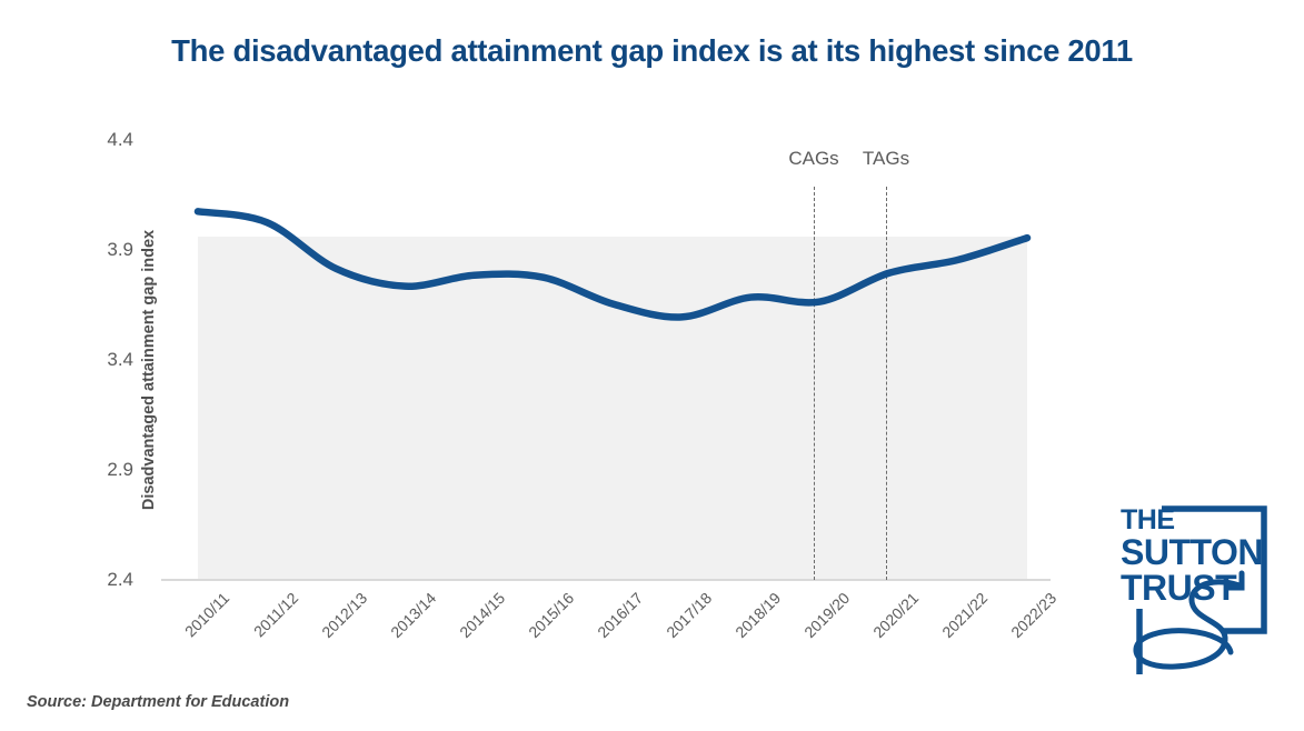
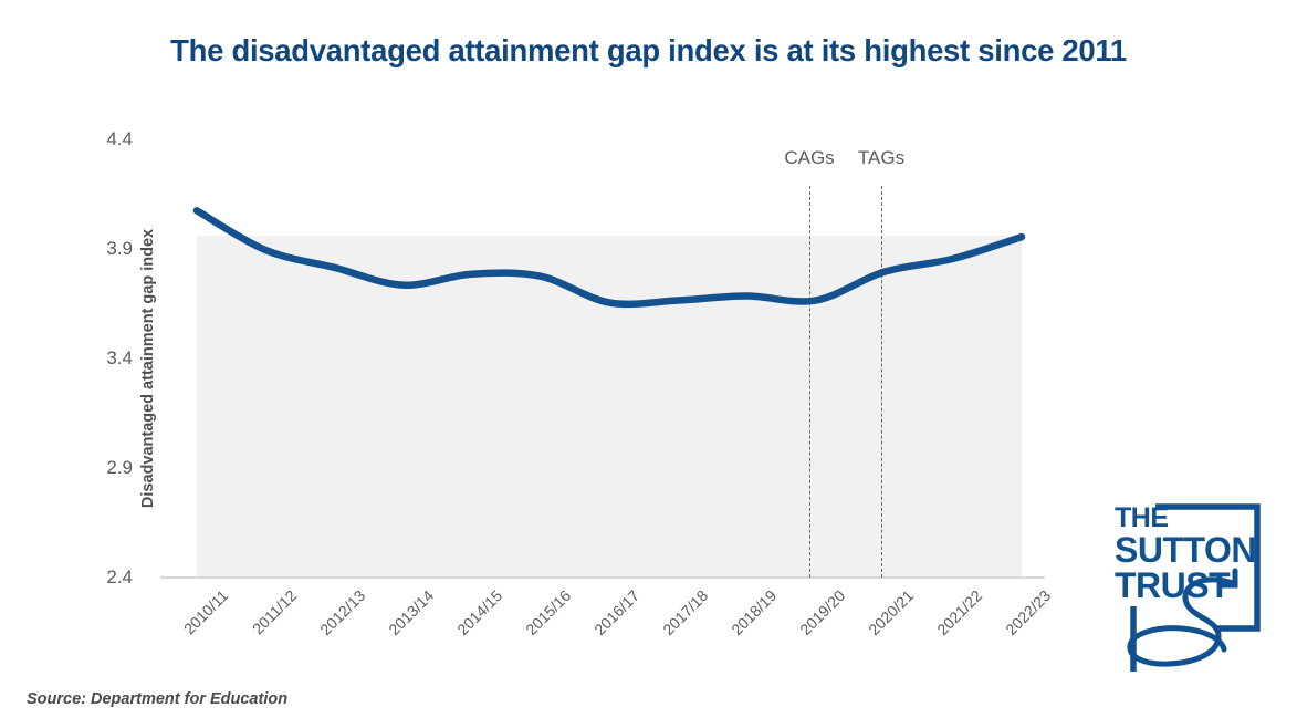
2011/12: 4.02 -> 3.89
2017/18: 3.59 -> 3.66
